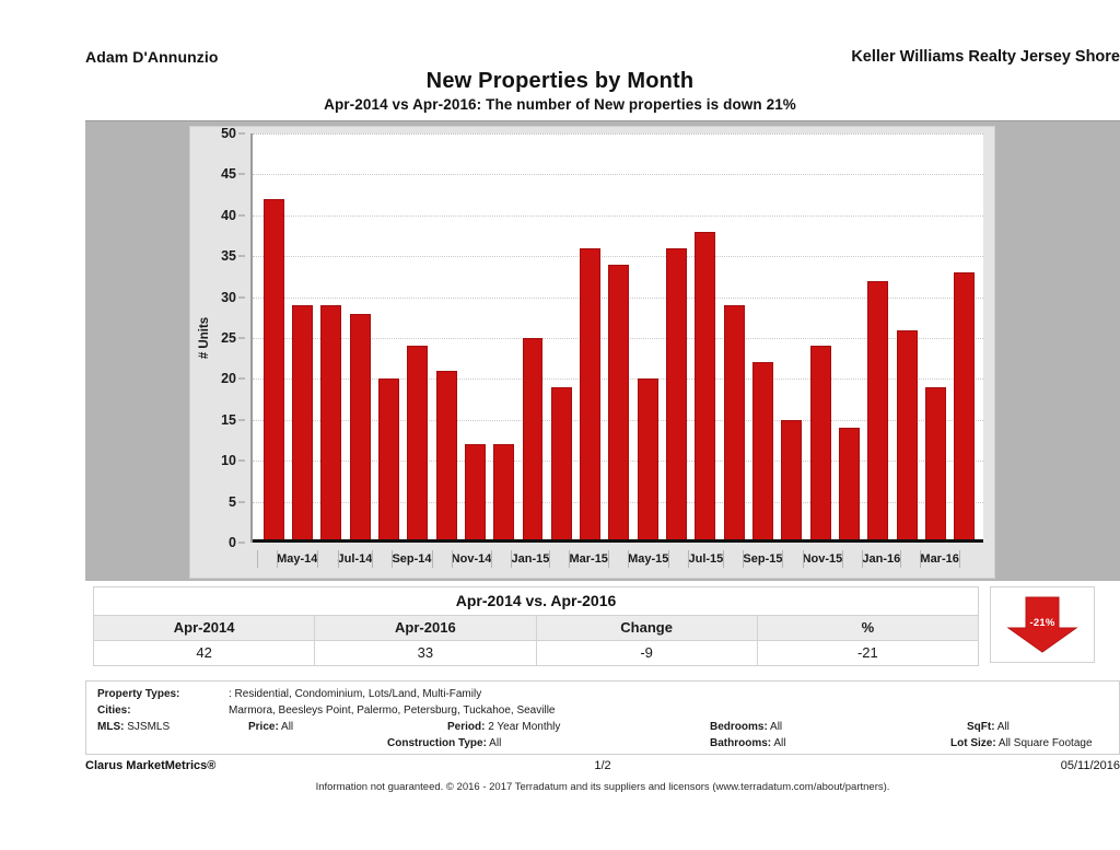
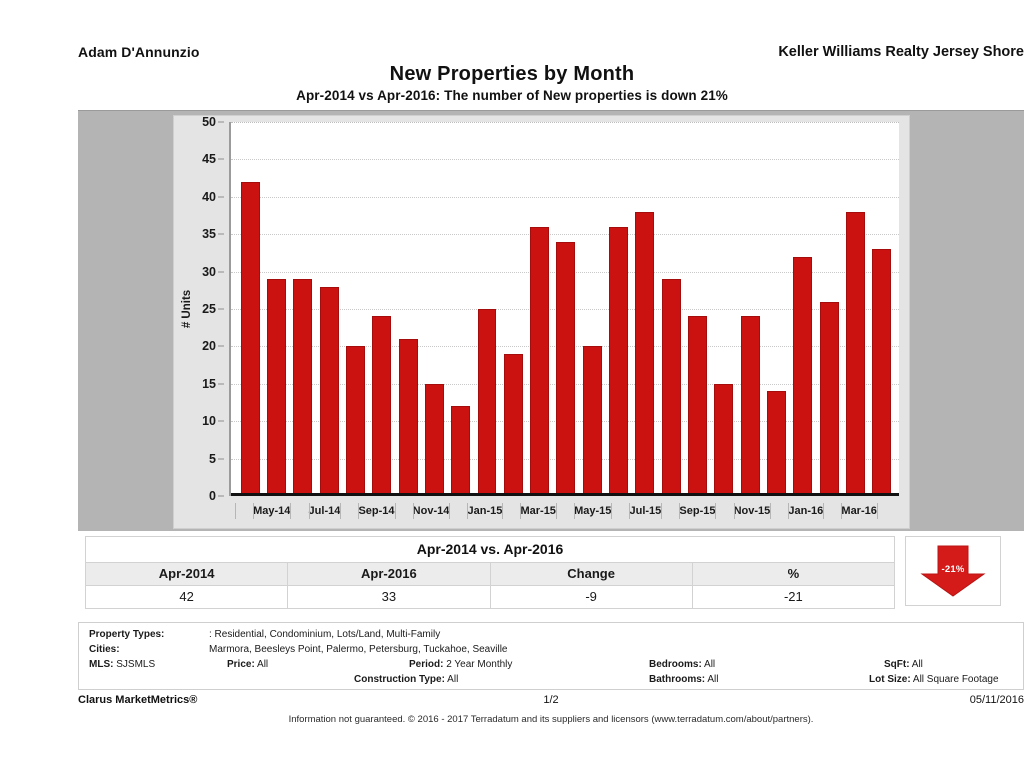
Nov-14: 12 -> 15
Sep-15: 22 -> 24
Mar-16: 19 -> 38
